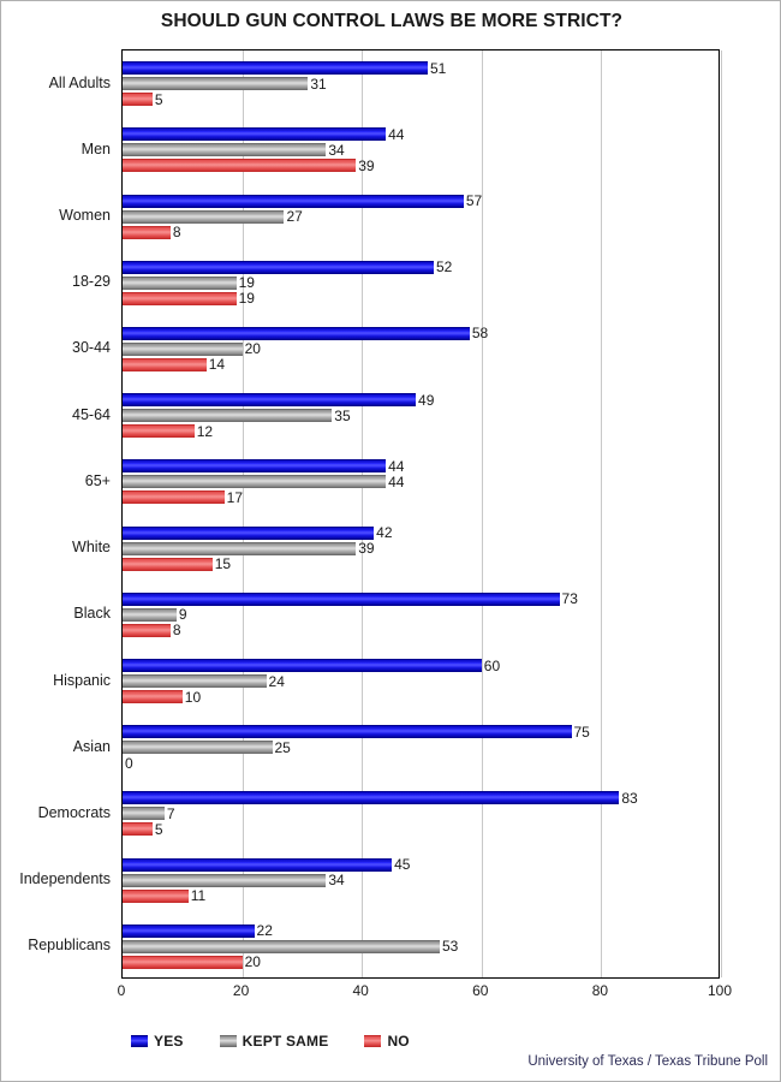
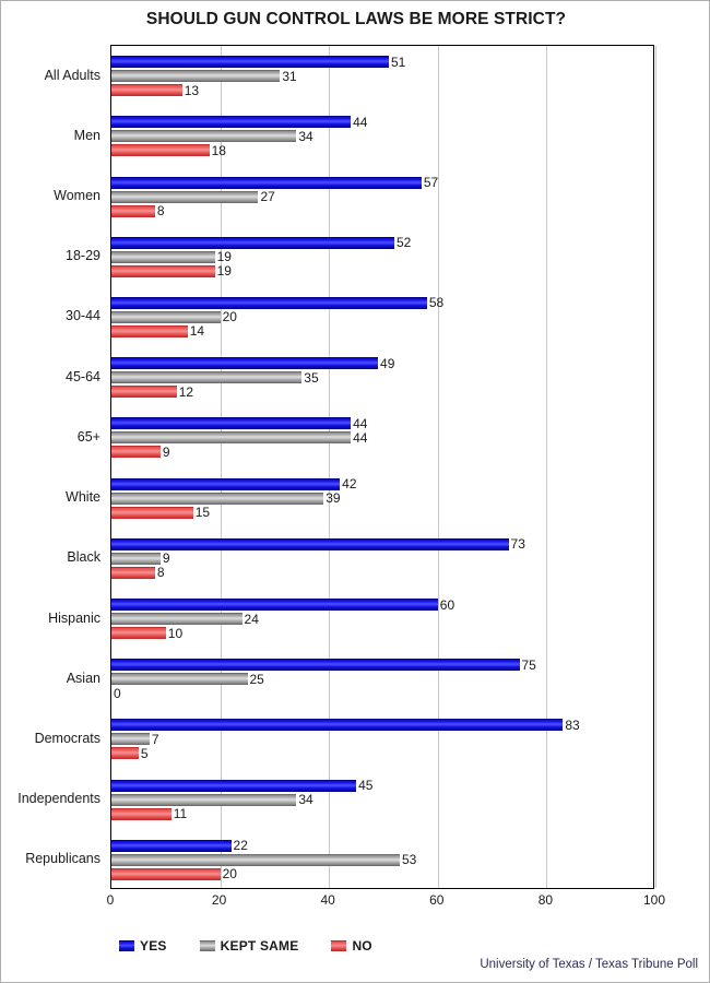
NO/All Adults: 5 -> 13
NO/Men: 39 -> 18
NO/65+: 17 -> 9
